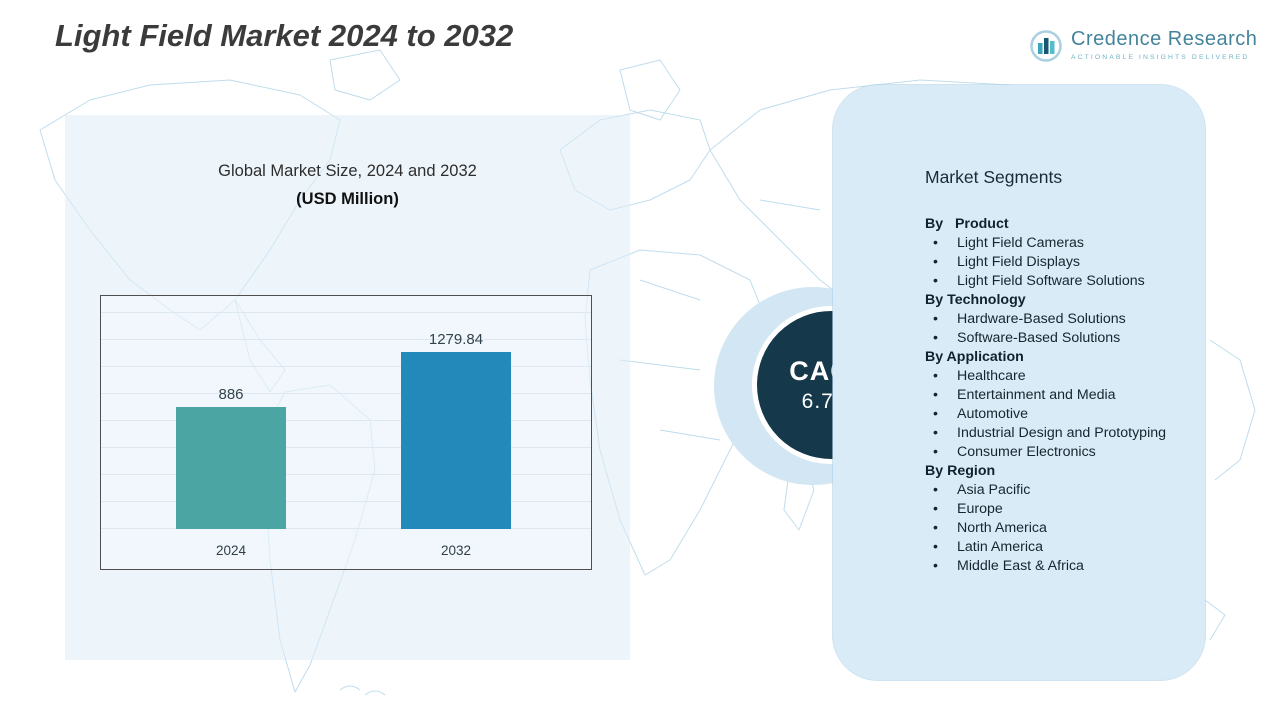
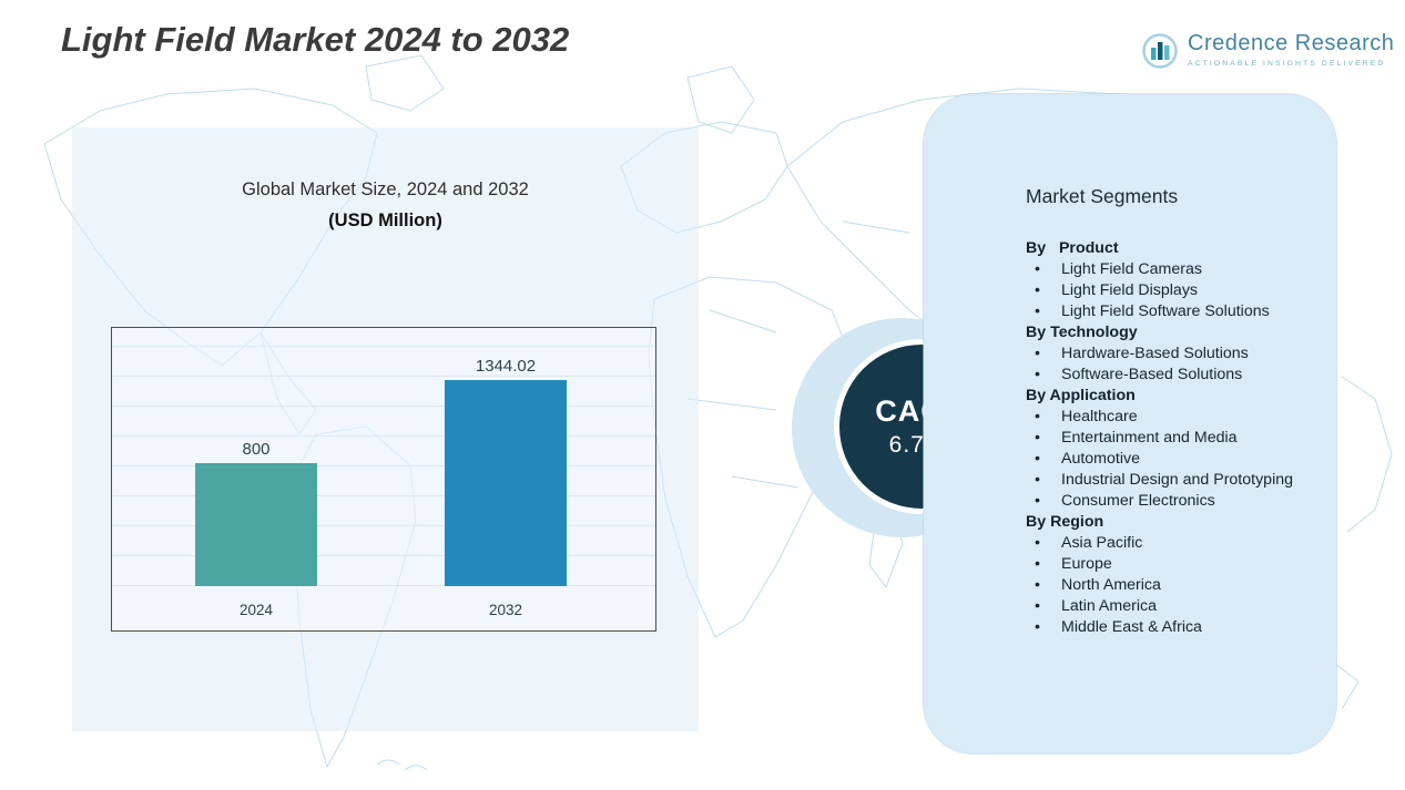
2024: 886 -> 800
2032: 1279.84 -> 1344.02
